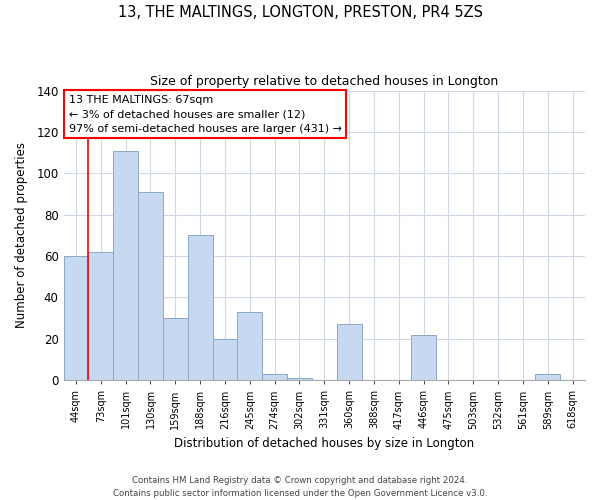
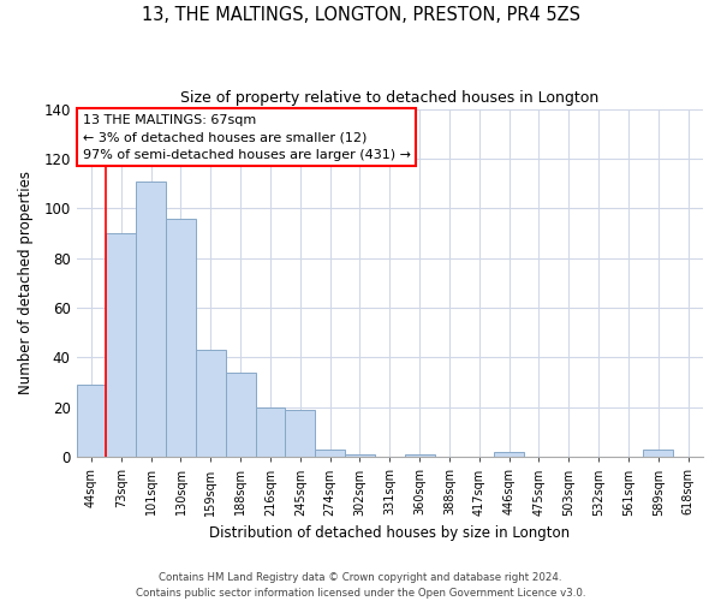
44sqm: 60 -> 29
73sqm: 62 -> 90
130sqm: 91 -> 96
159sqm: 30 -> 43
188sqm: 70 -> 34
245sqm: 33 -> 19
360sqm: 27 -> 1
446sqm: 22 -> 2
